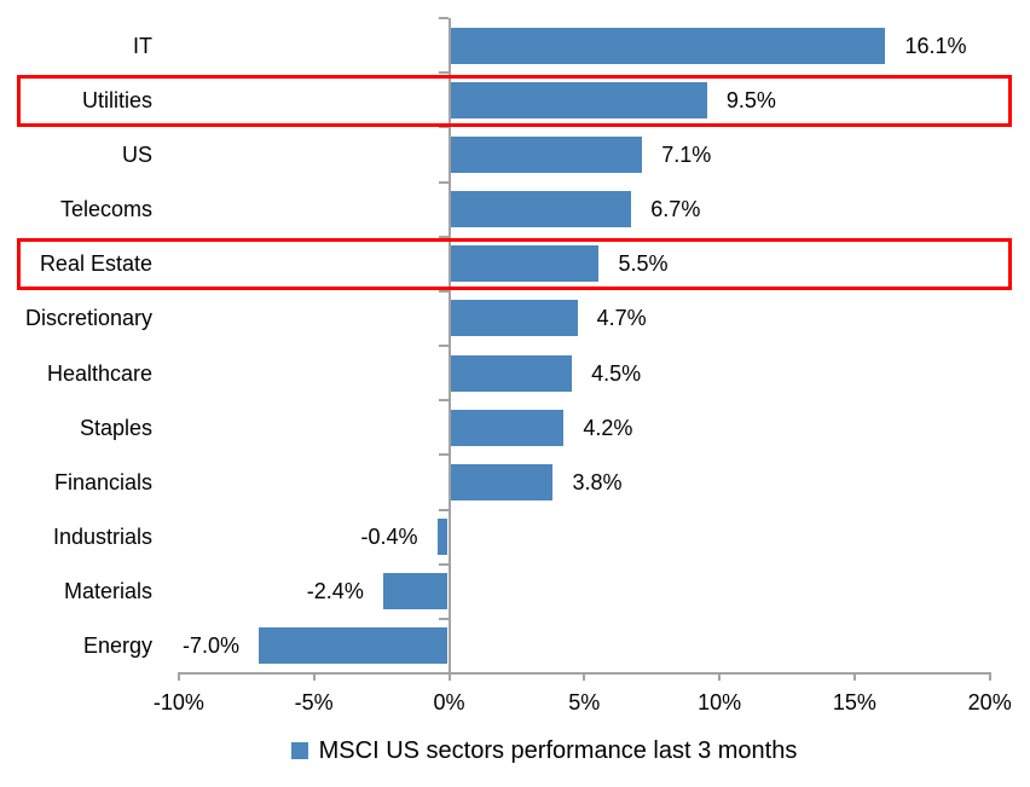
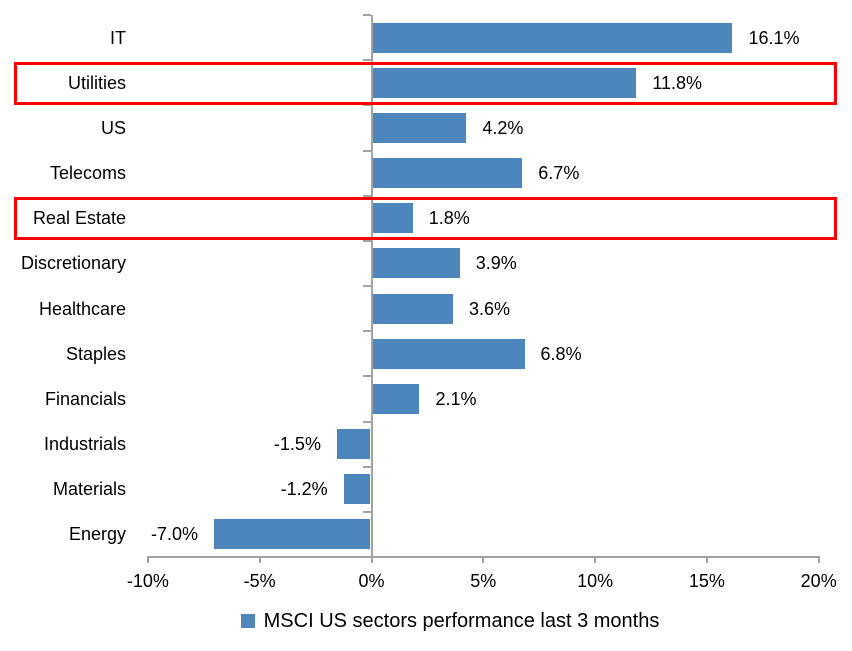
Utilities: 9.5% -> 11.8%
US: 7.1% -> 4.2%
Real Estate: 5.5% -> 1.8%
Discretionary: 4.7% -> 3.9%
Healthcare: 4.5% -> 3.6%
Staples: 4.2% -> 6.8%
Financials: 3.8% -> 2.1%
Industrials: -0.4% -> -1.5%
Materials: -2.4% -> -1.2%
